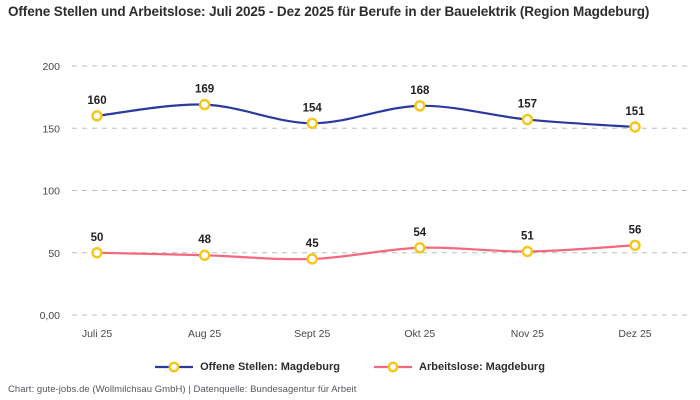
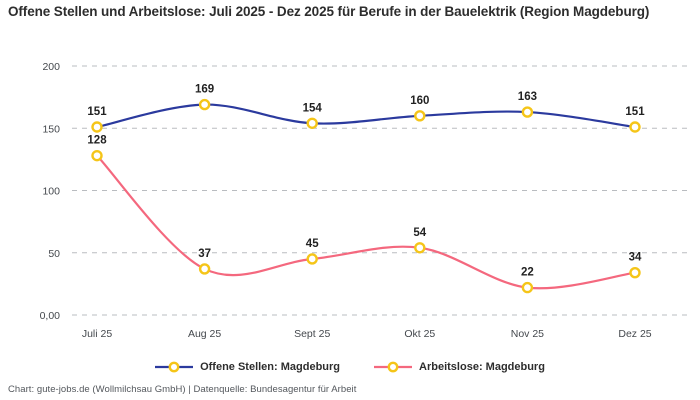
Offene Stellen: Magdeburg/Juli 25: 160 -> 151
Arbeitslose: Magdeburg/Juli 25: 50 -> 128
Arbeitslose: Magdeburg/Aug 25: 48 -> 37
Offene Stellen: Magdeburg/Okt 25: 168 -> 160
Offene Stellen: Magdeburg/Nov 25: 157 -> 163
Arbeitslose: Magdeburg/Nov 25: 51 -> 22
Arbeitslose: Magdeburg/Dez 25: 56 -> 34
